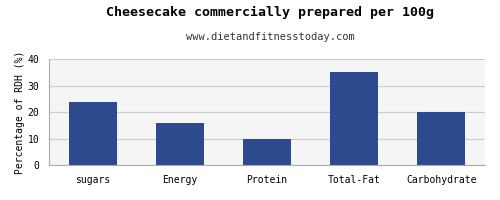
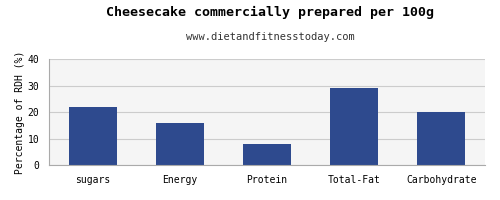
sugars: 24 -> 22
Protein: 10 -> 8
Total-Fat: 35 -> 29
